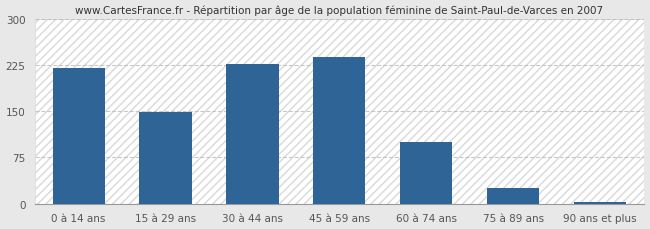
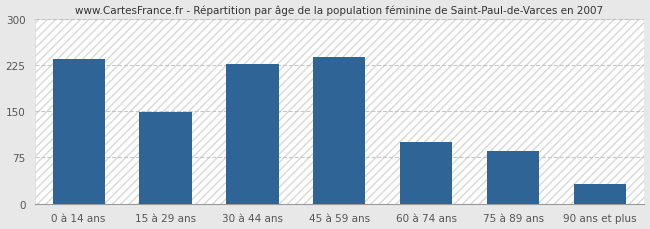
0 à 14 ans: 220 -> 234
75 à 89 ans: 25 -> 86
90 ans et plus: 3 -> 32
